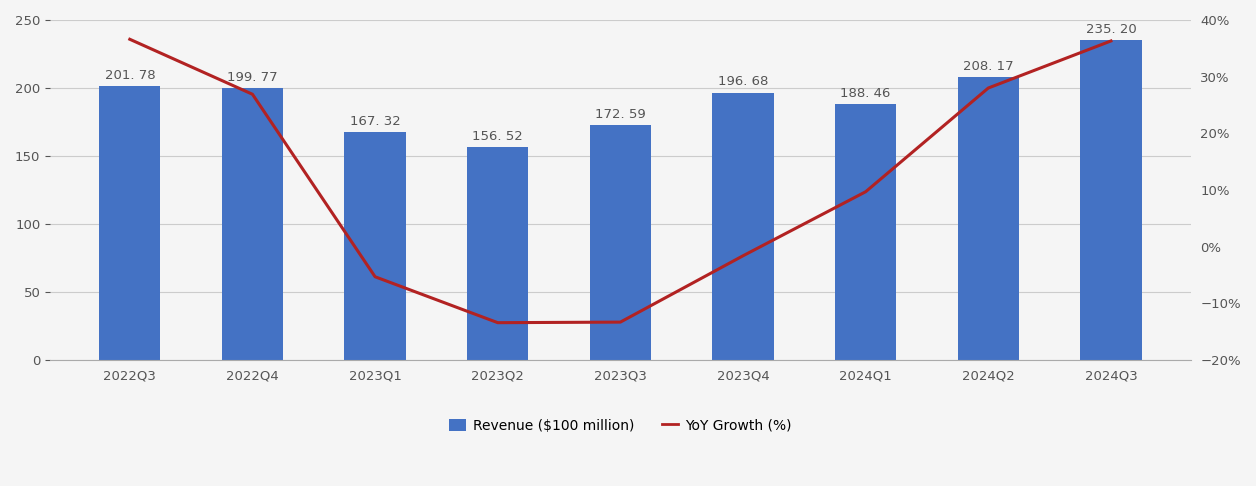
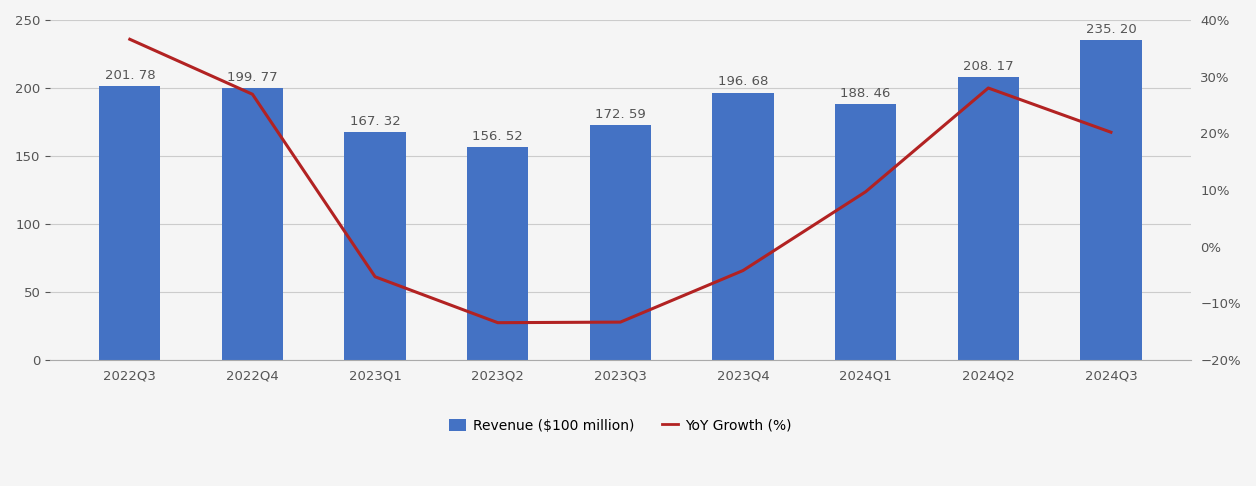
YoY Growth (%)/2023Q4: -1.6% -> -4.2%
YoY Growth (%)/2024Q3: 36.3% -> 20.2%
